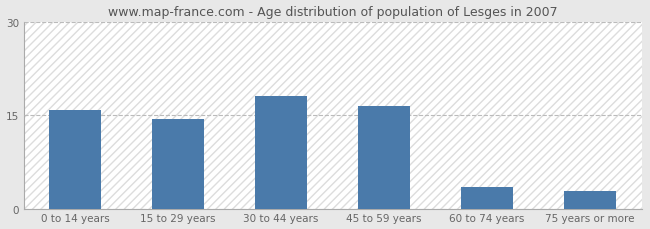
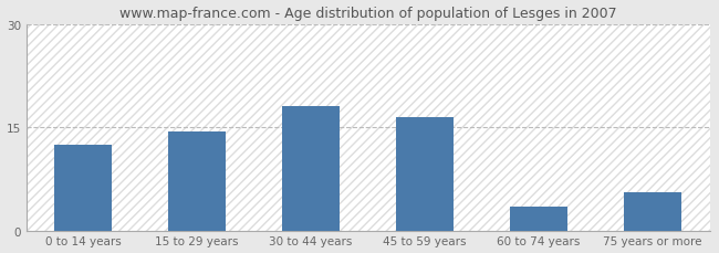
0 to 14 years: 15.8 -> 12.4
75 years or more: 2.8 -> 5.6
